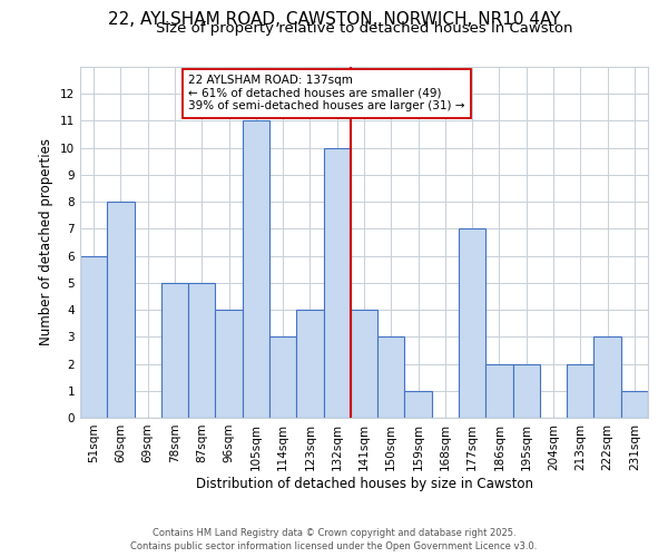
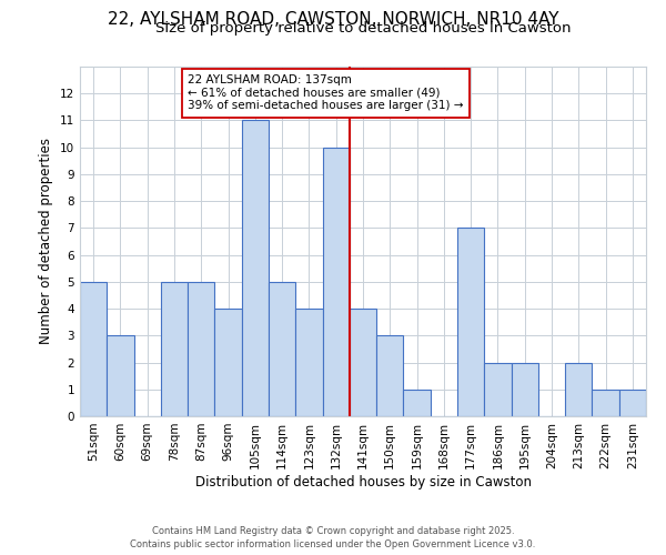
51sqm: 6 -> 5
60sqm: 8 -> 3
114sqm: 3 -> 5
222sqm: 3 -> 1
